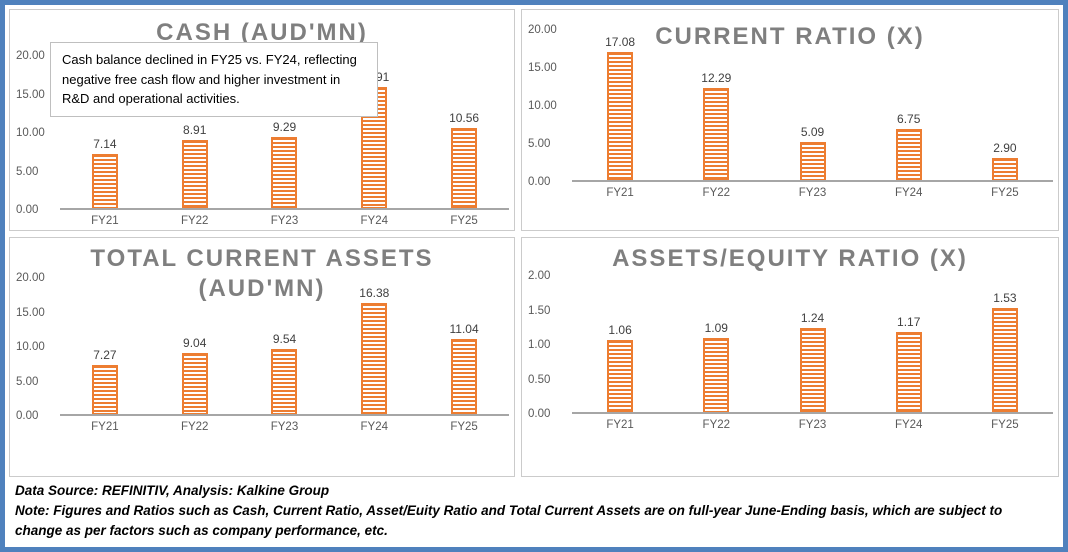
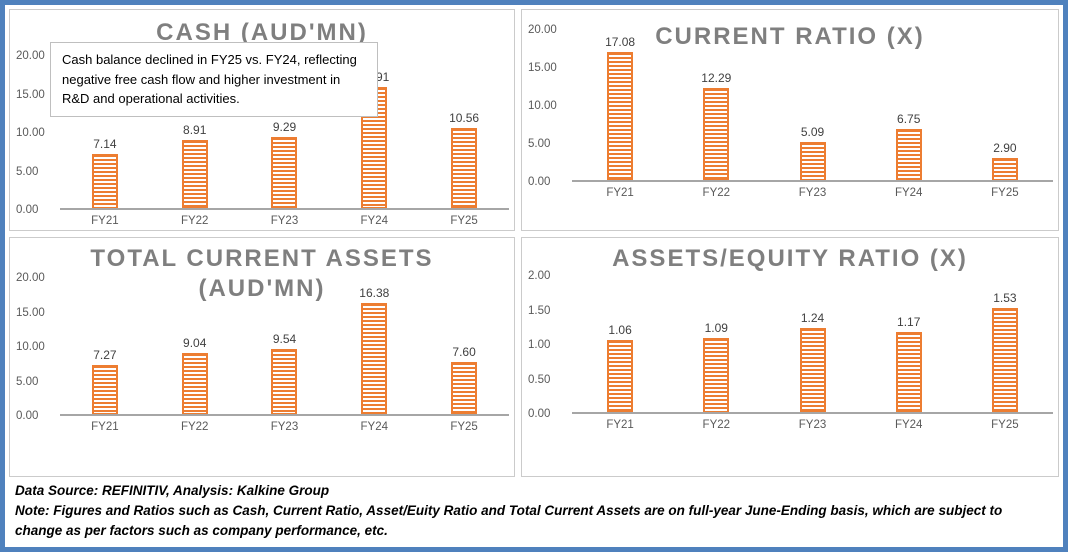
TOTAL CURRENT ASSETS (AUD'MN)/FY25: 11.04 -> 7.60
